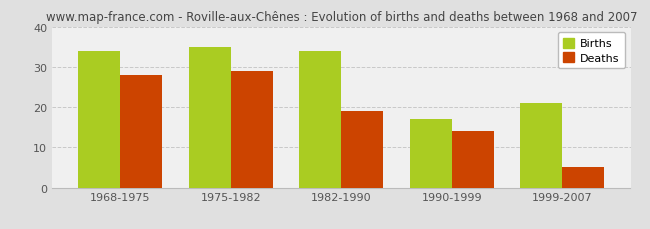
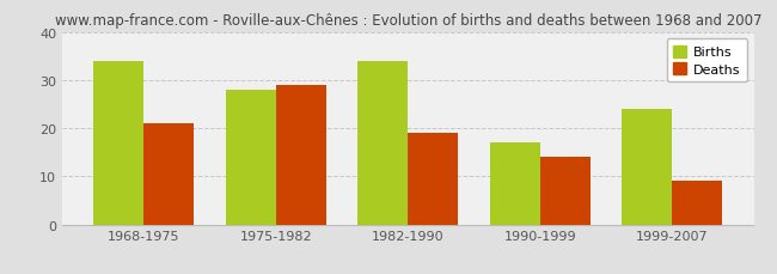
Deaths/1968-1975: 28 -> 21
Births/1975-1982: 35 -> 28
Births/1999-2007: 21 -> 24
Deaths/1999-2007: 5 -> 9
